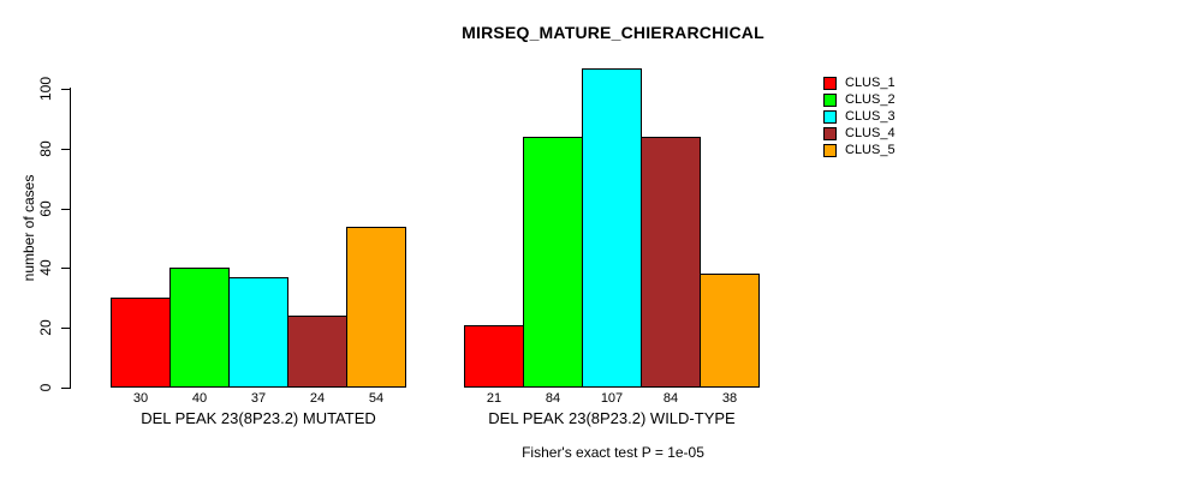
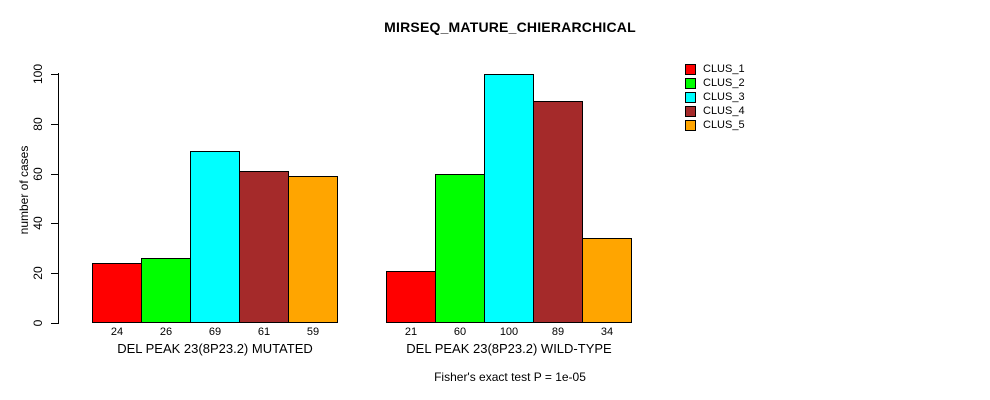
CLUS_1/DEL PEAK 23(8P23.2) MUTATED: 30 -> 24
CLUS_2/DEL PEAK 23(8P23.2) MUTATED: 40 -> 26
CLUS_3/DEL PEAK 23(8P23.2) MUTATED: 37 -> 69
CLUS_4/DEL PEAK 23(8P23.2) MUTATED: 24 -> 61
CLUS_5/DEL PEAK 23(8P23.2) MUTATED: 54 -> 59
CLUS_2/DEL PEAK 23(8P23.2) WILD-TYPE: 84 -> 60
CLUS_3/DEL PEAK 23(8P23.2) WILD-TYPE: 107 -> 100
CLUS_4/DEL PEAK 23(8P23.2) WILD-TYPE: 84 -> 89
CLUS_5/DEL PEAK 23(8P23.2) WILD-TYPE: 38 -> 34
